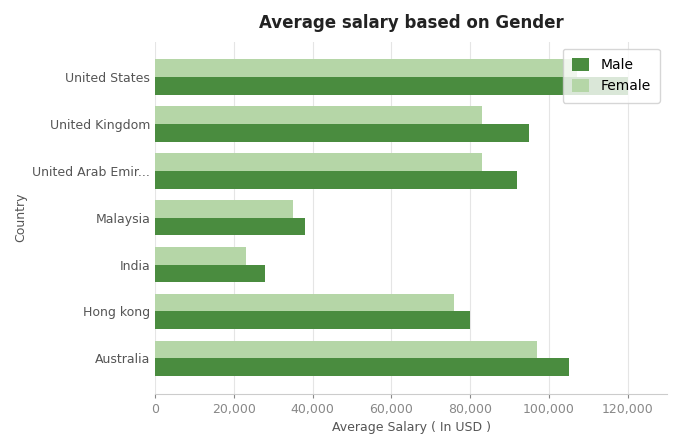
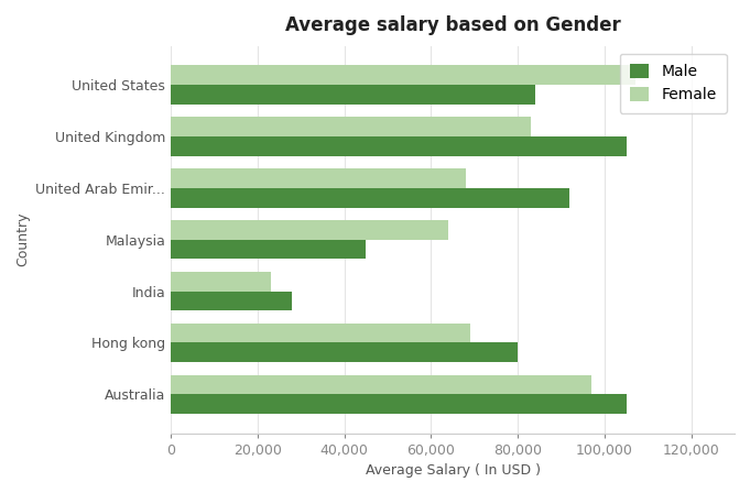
Male/United States: 120,000 -> 84,000
Male/United Kingdom: 95,000 -> 105,000
Female/United Arab Emir...: 83,000 -> 68,000
Female/Malaysia: 35,000 -> 64,000
Male/Malaysia: 38,000 -> 45,000
Female/Hong kong: 76,000 -> 69,000
